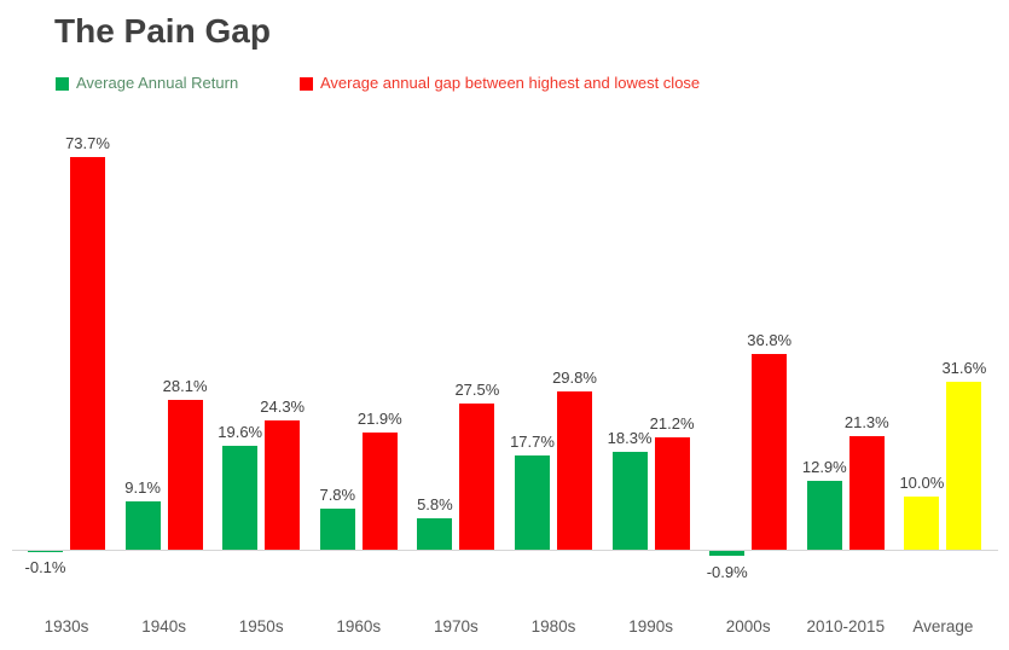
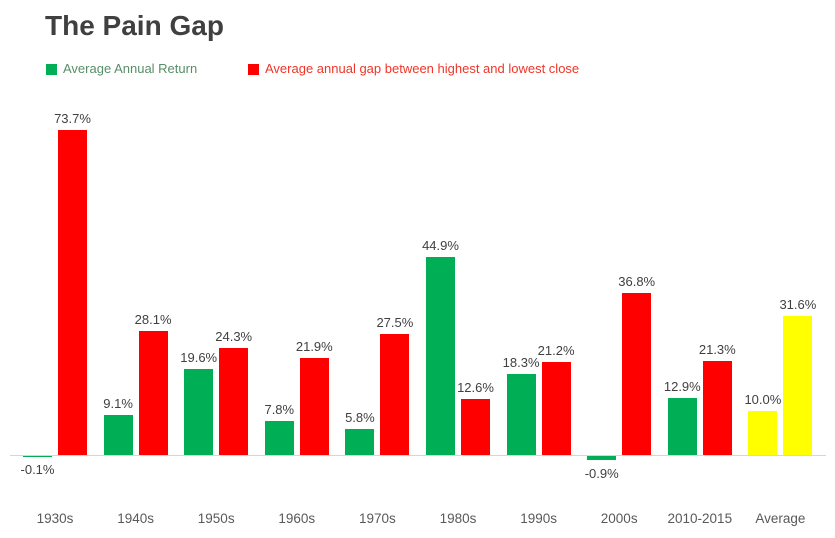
Average Annual Return/1980s: 17.7% -> 44.9%
Average annual gap between highest and lowest close/1980s: 29.8% -> 12.6%
